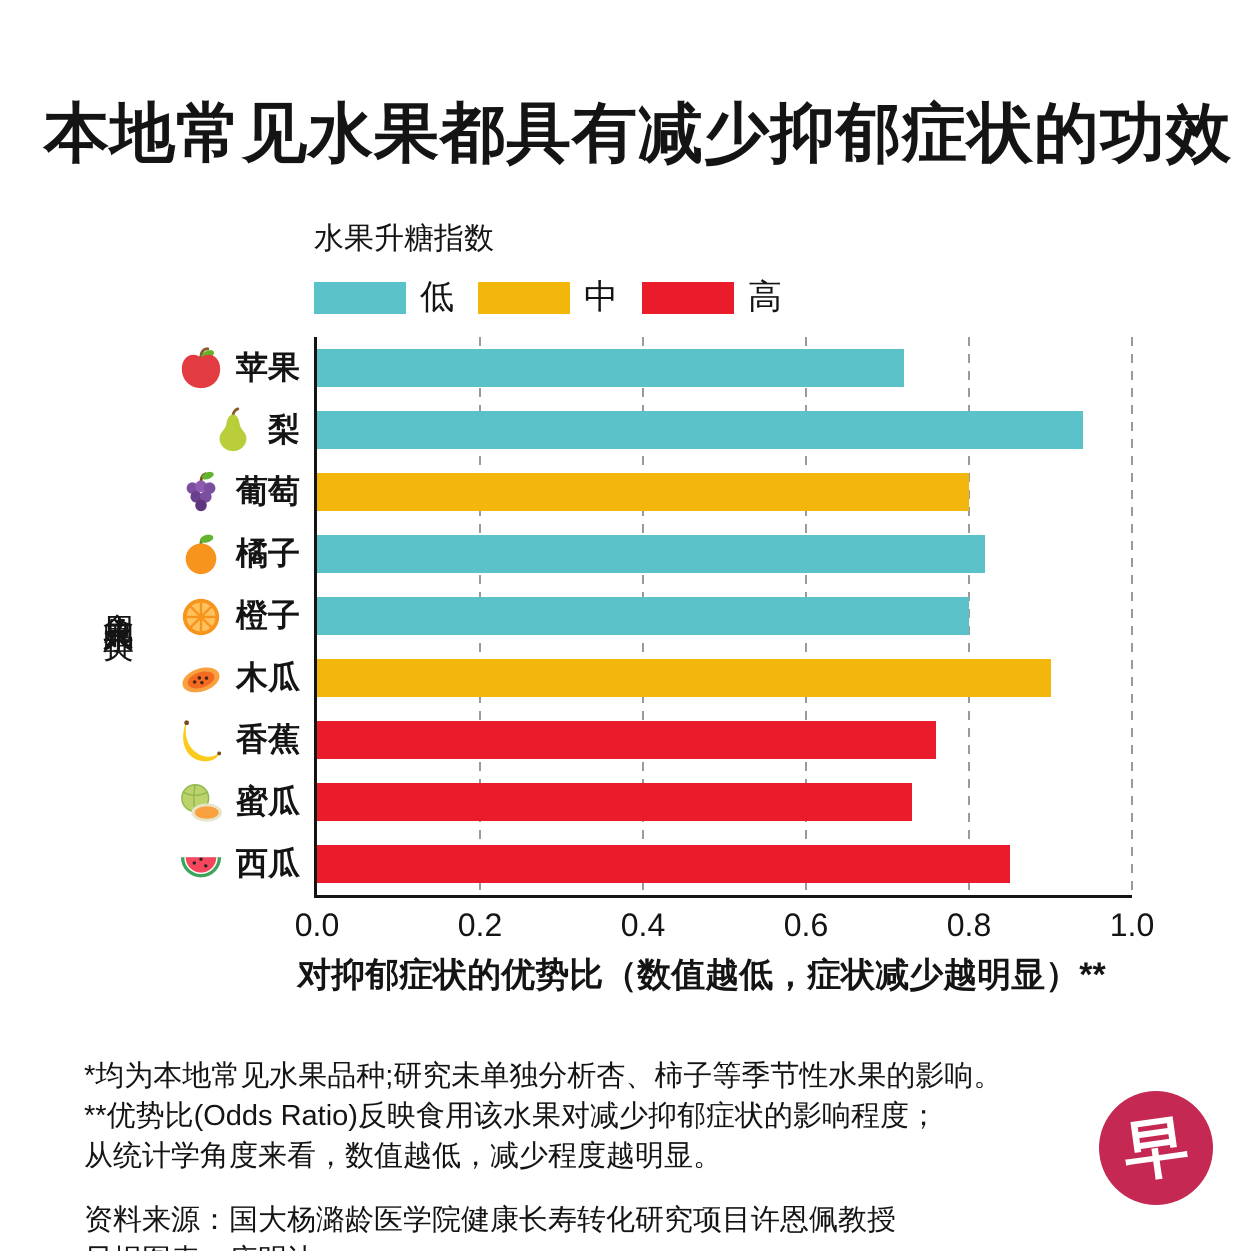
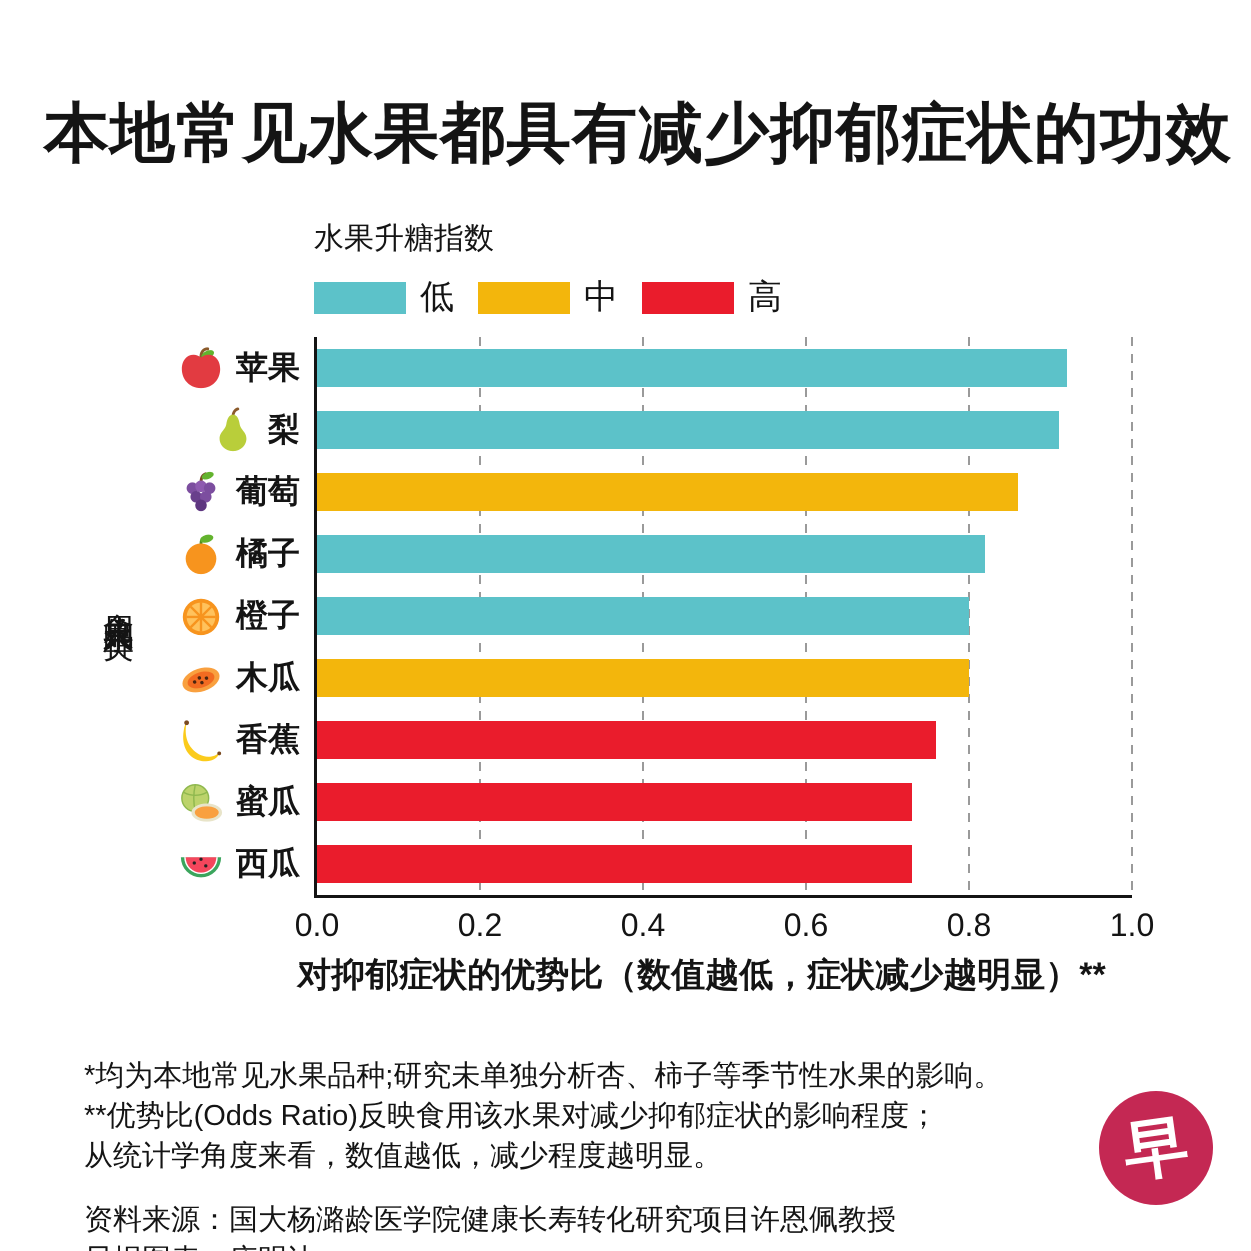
苹果: 0.72 -> 0.92
梨: 0.94 -> 0.91
葡萄: 0.80 -> 0.86
木瓜: 0.90 -> 0.80
西瓜: 0.85 -> 0.73
